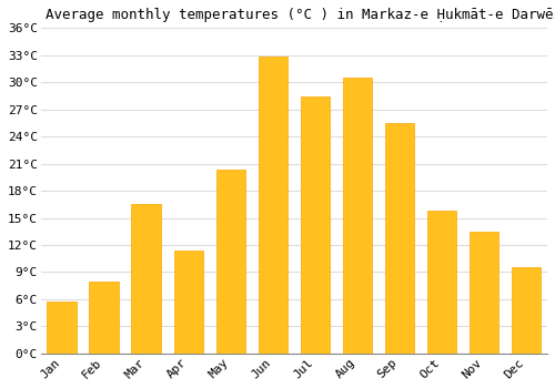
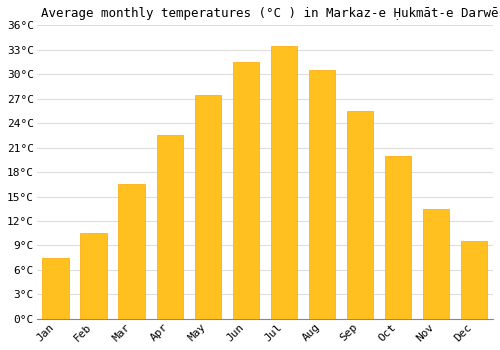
Jan: 5.8°C -> 7.5°C
Feb: 8.0°C -> 10.5°C
Apr: 11.4°C -> 22.5°C
May: 20.4°C -> 27.5°C
Jun: 32.8°C -> 31.5°C
Jul: 28.4°C -> 33.5°C
Oct: 15.8°C -> 20.0°C
